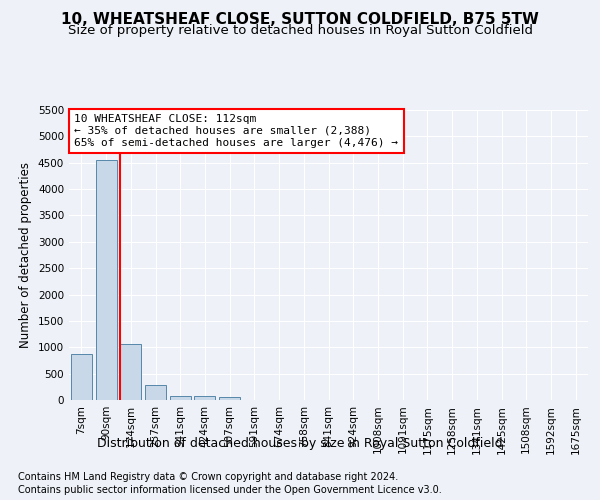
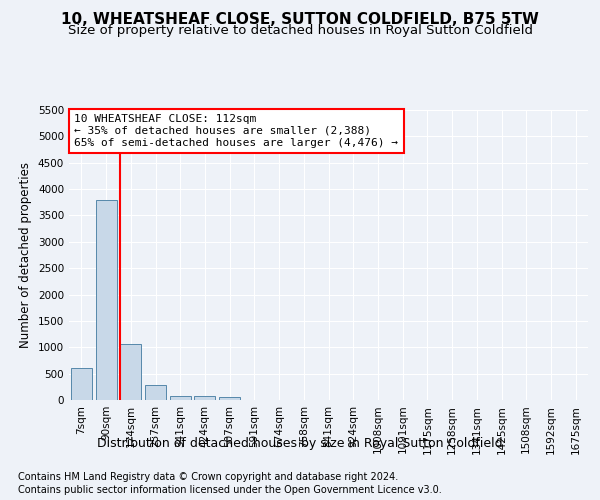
7sqm: 880 -> 600
90sqm: 4560 -> 3800
